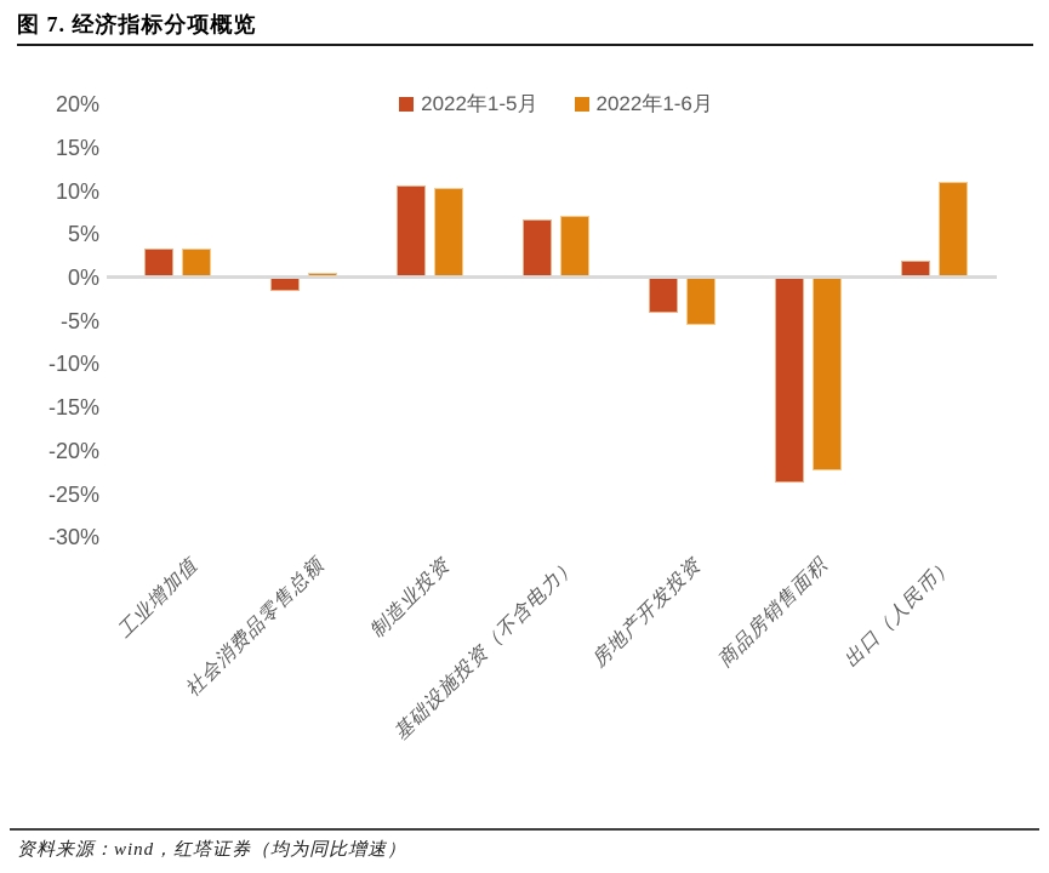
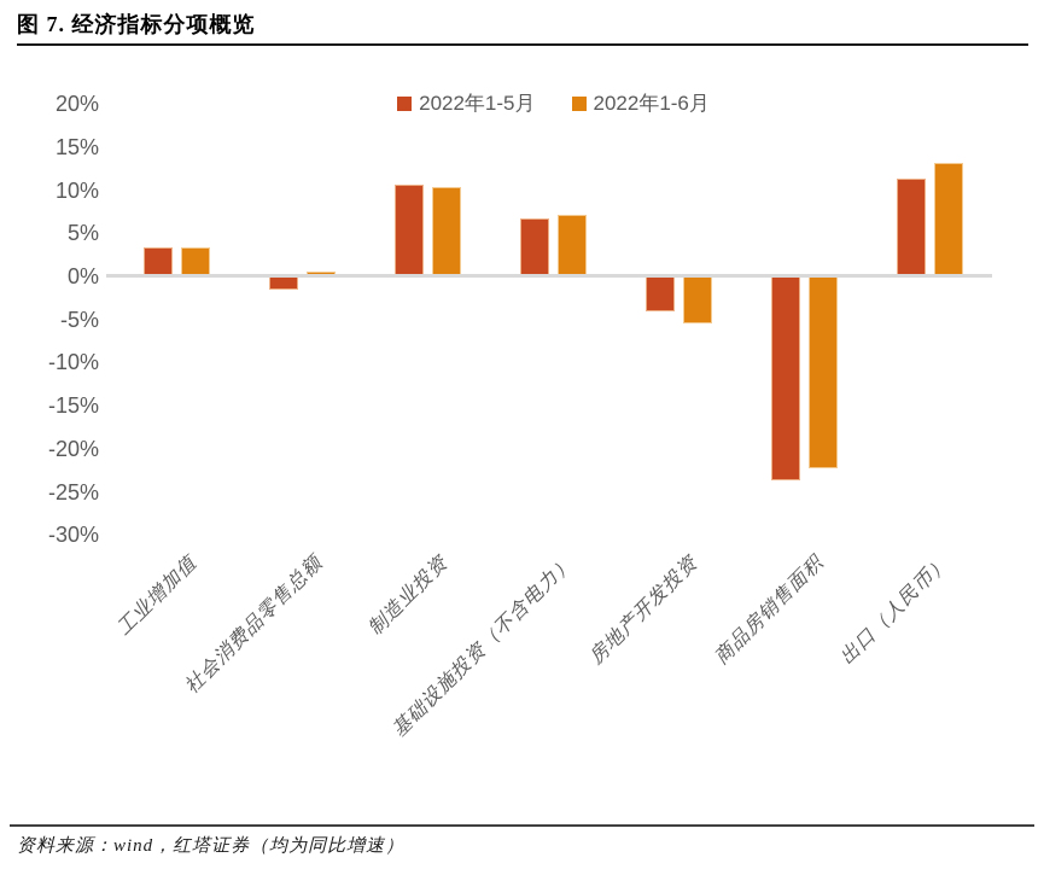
2022年1-5月/出口（人民币）: 2% -> 11%
2022年1-6月/出口（人民币）: 11% -> 13%
